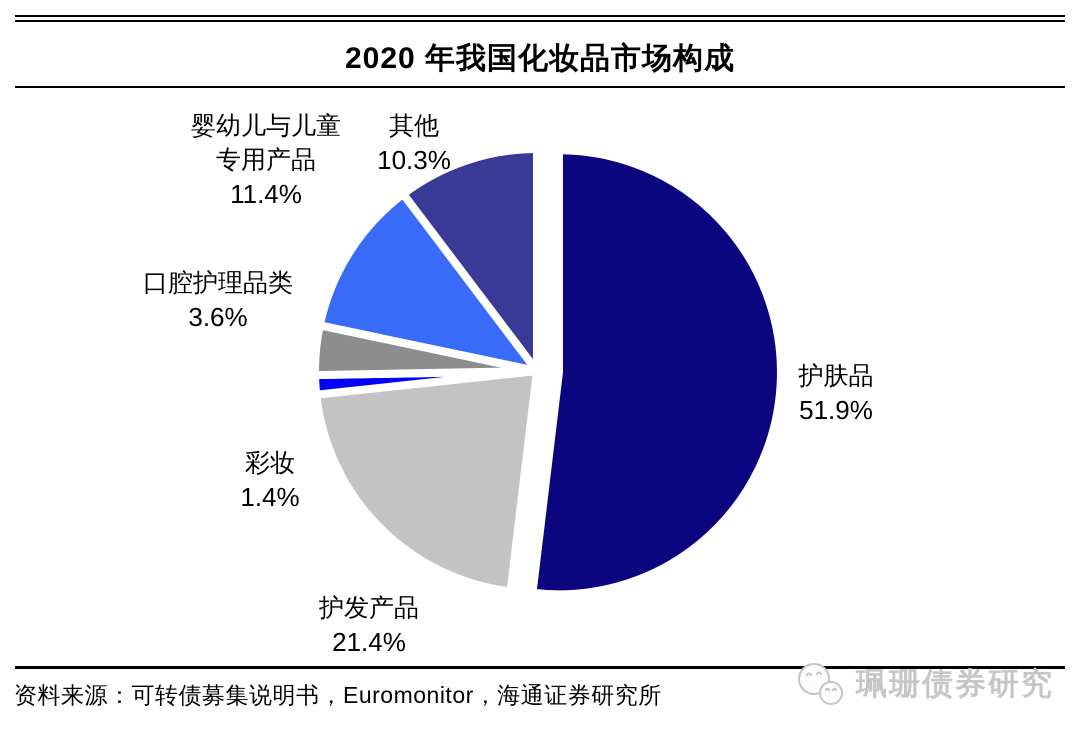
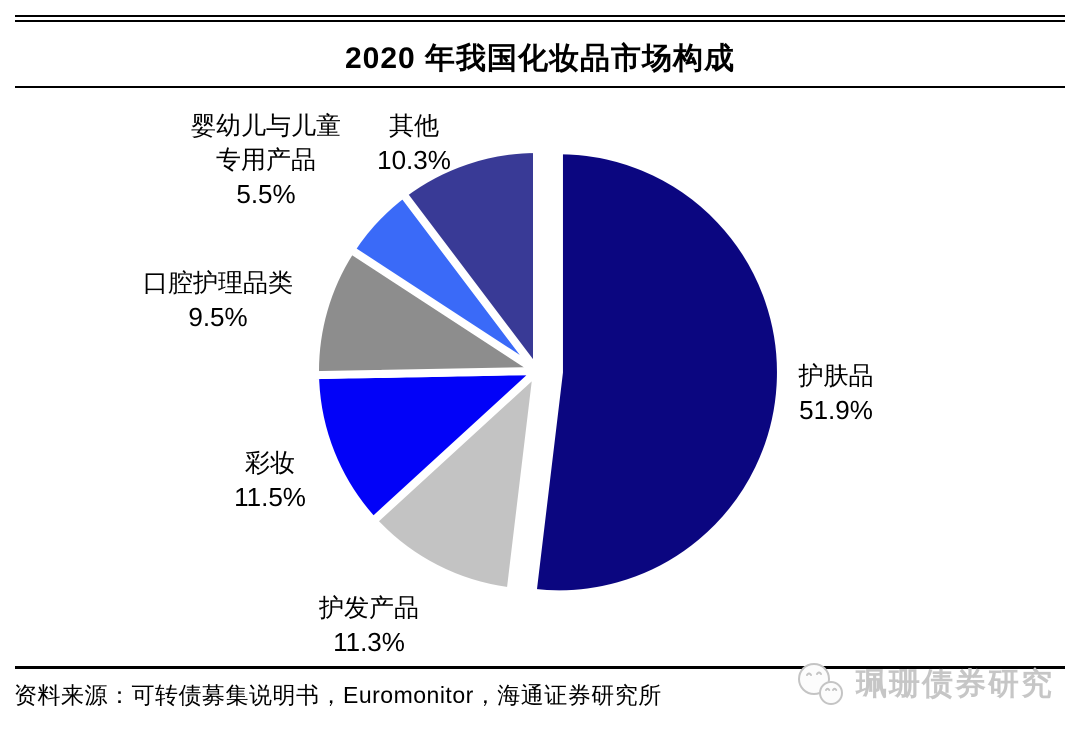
护发产品: 21.4% -> 11.3%
彩妆: 1.4% -> 11.5%
口腔护理品类: 3.6% -> 9.5%
婴幼儿与儿童专用产品: 11.4% -> 5.5%
